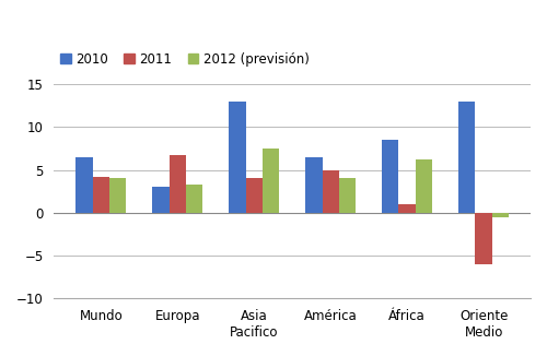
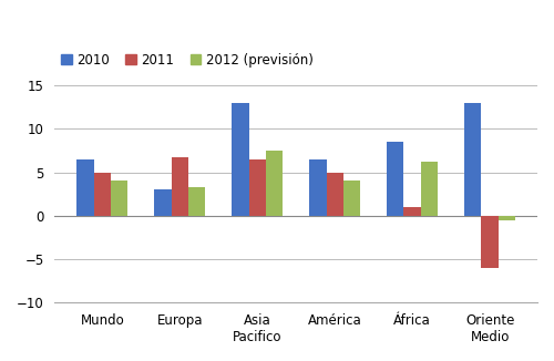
2011/Mundo: 4.2 -> 5.0
2011/Asia Pacifico: 4.0 -> 6.5
